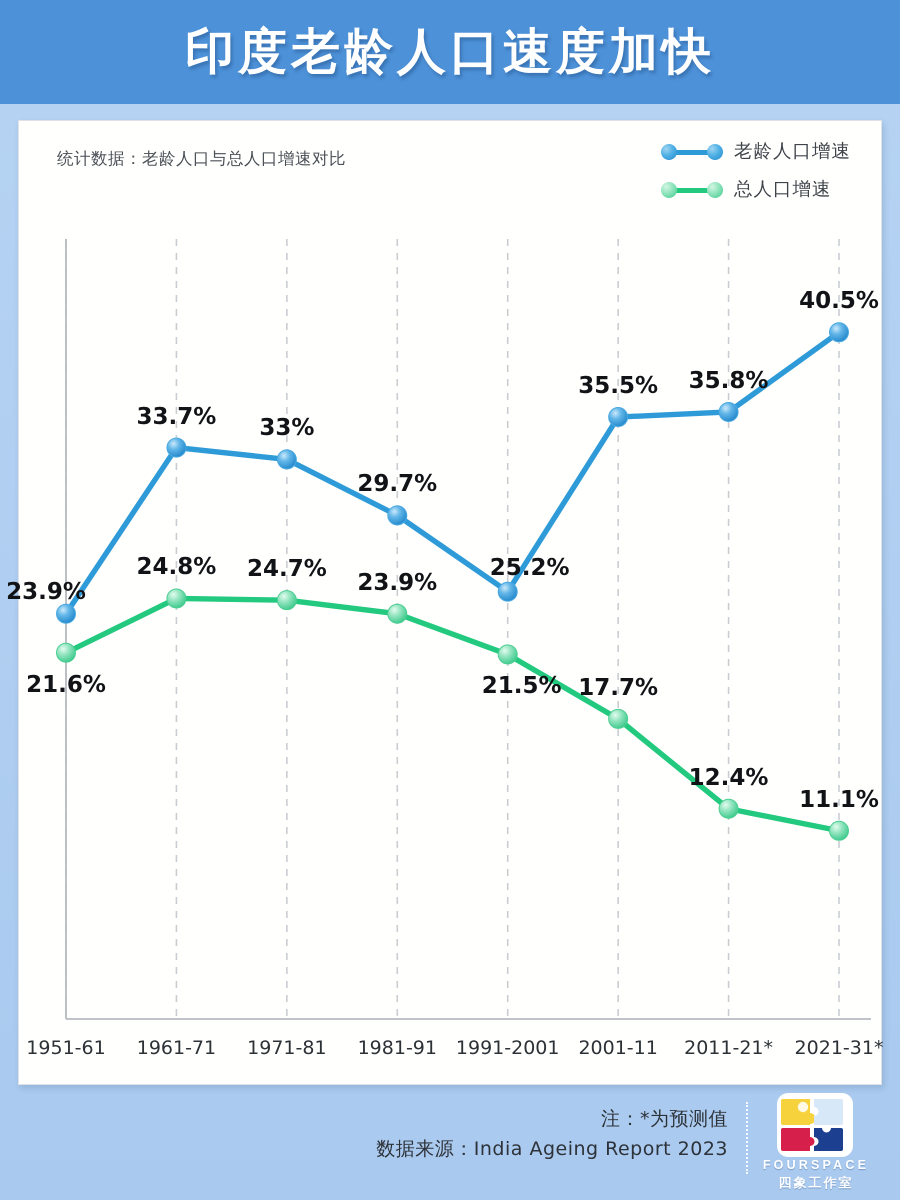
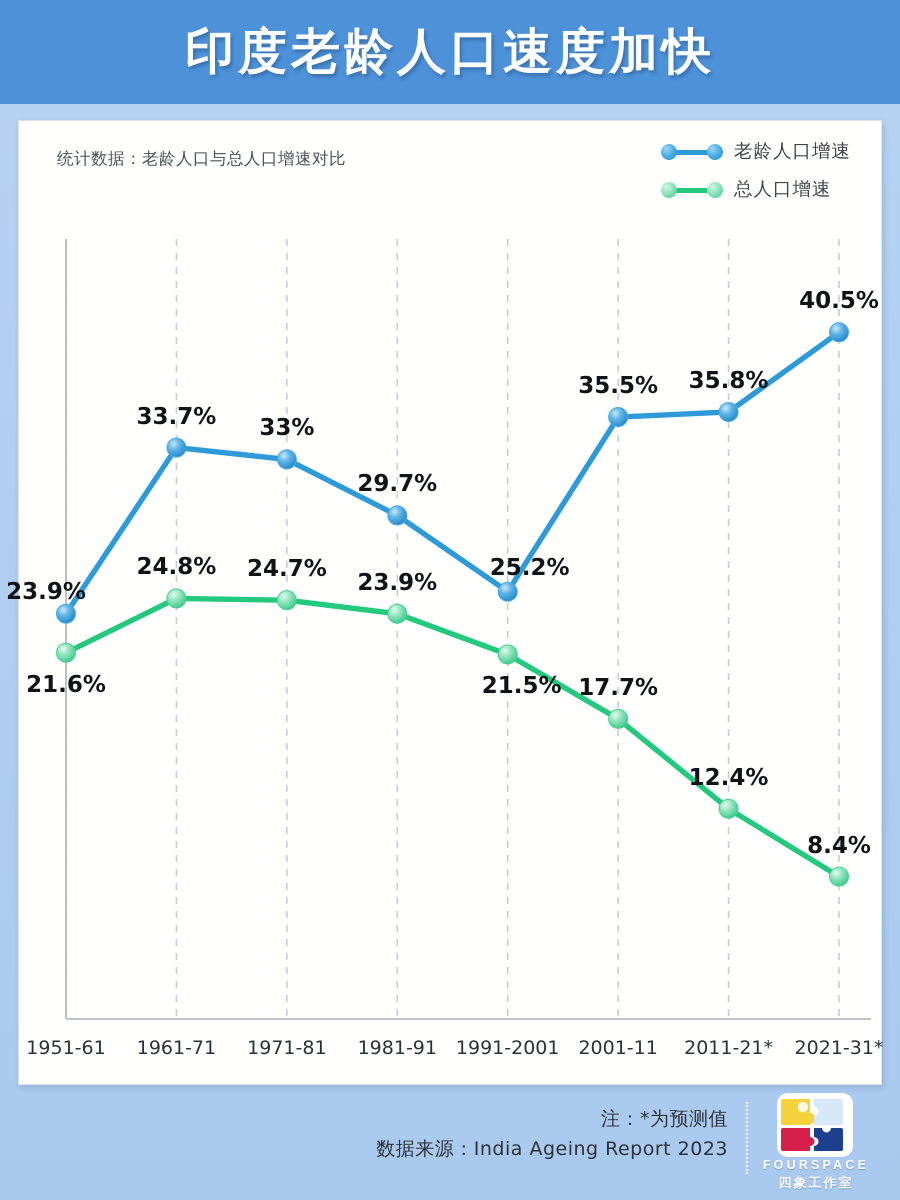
总人口增速/2021-31*: 11.1% -> 8.4%
